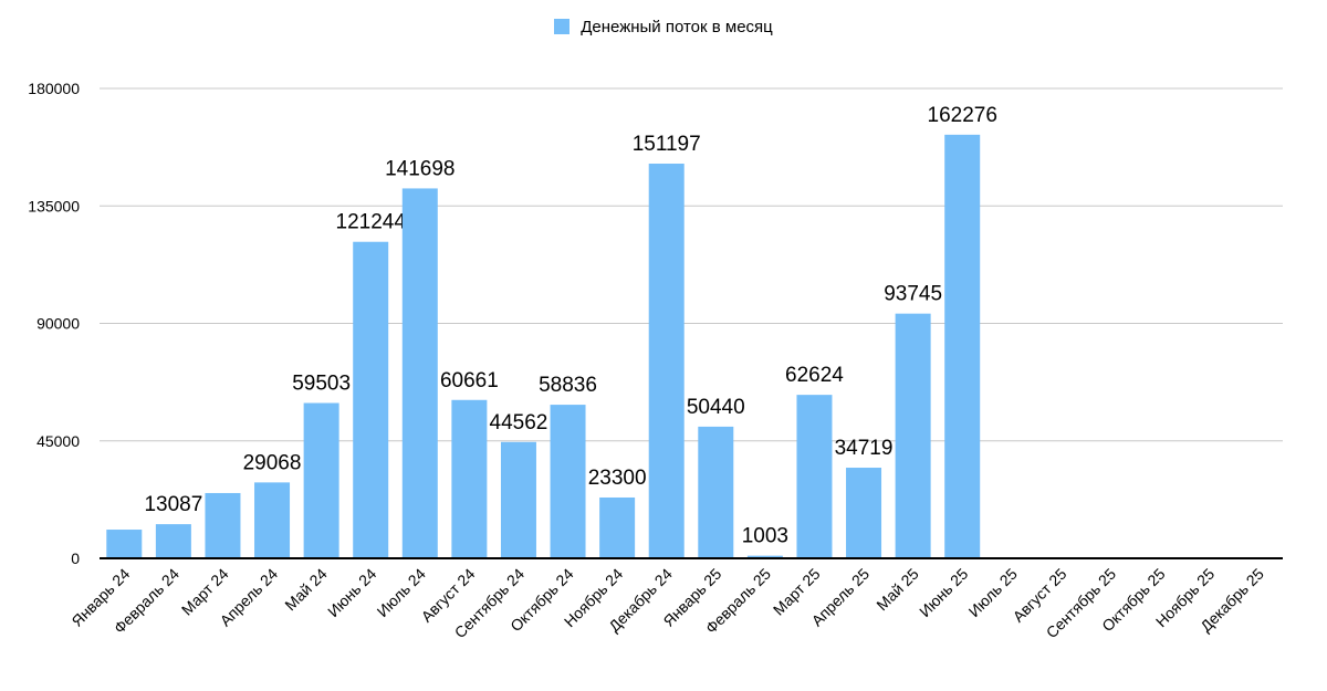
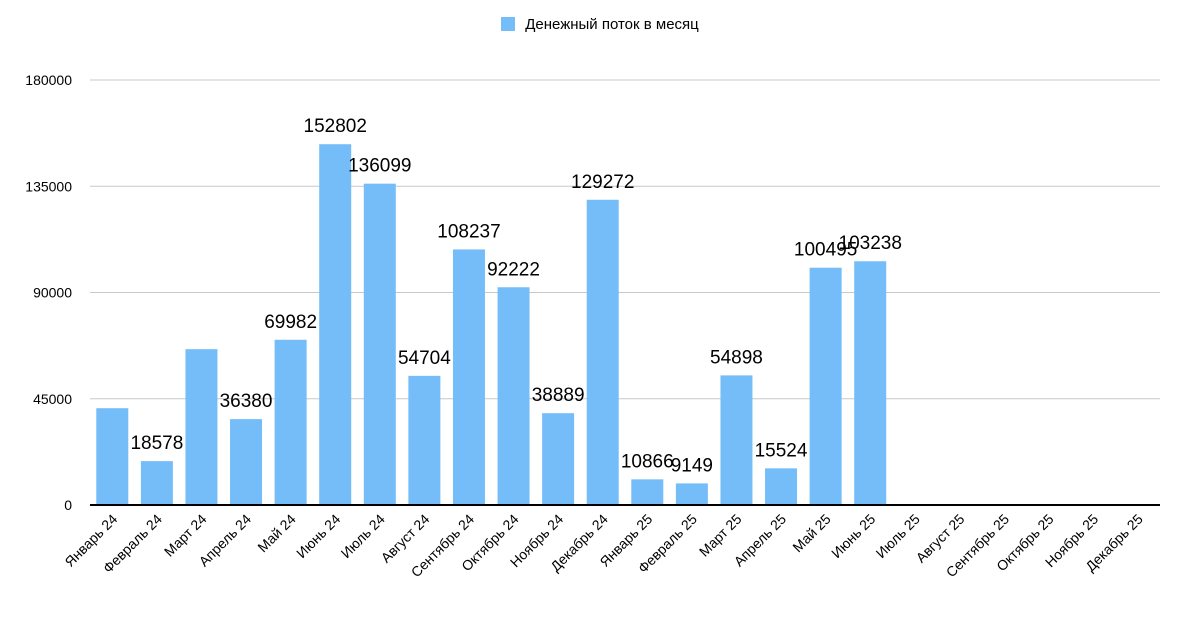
Январь 24: 11000 -> 41000
Февраль 24: 13087 -> 18578
Март 24: 25000 -> 66000
Апрель 24: 29068 -> 36380
Май 24: 59503 -> 69982
Июнь 24: 121244 -> 152802
Июль 24: 141698 -> 136099
Август 24: 60661 -> 54704
Сентябрь 24: 44562 -> 108237
Октябрь 24: 58836 -> 92222
Ноябрь 24: 23300 -> 38889
Декабрь 24: 151197 -> 129272
Январь 25: 50440 -> 10866
Февраль 25: 1003 -> 9149
Март 25: 62624 -> 54898
Апрель 25: 34719 -> 15524
Май 25: 93745 -> 100495
Июнь 25: 162276 -> 103238
